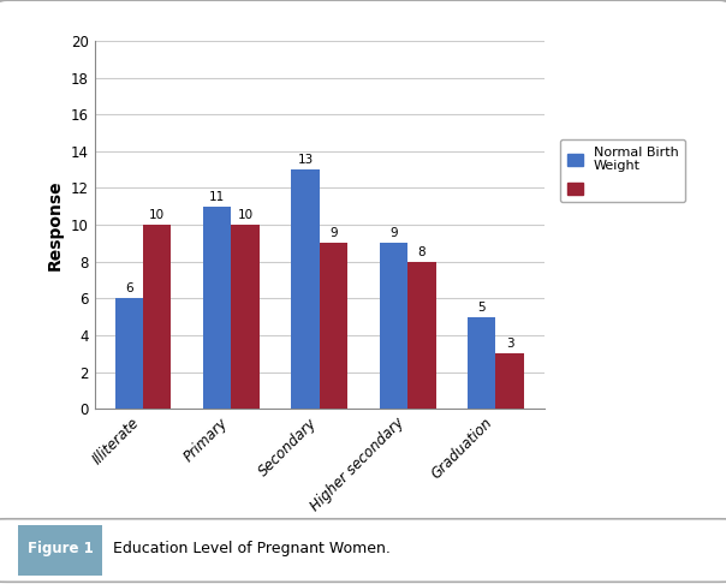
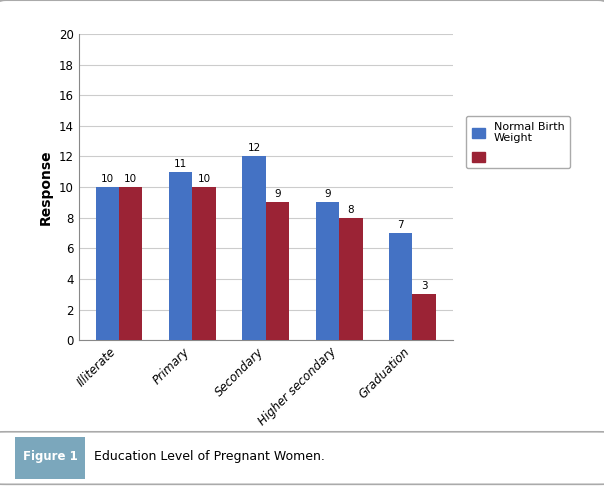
Normal Birth Weight/Illiterate: 6 -> 10
Normal Birth Weight/Secondary: 13 -> 12
Normal Birth Weight/Graduation: 5 -> 7
